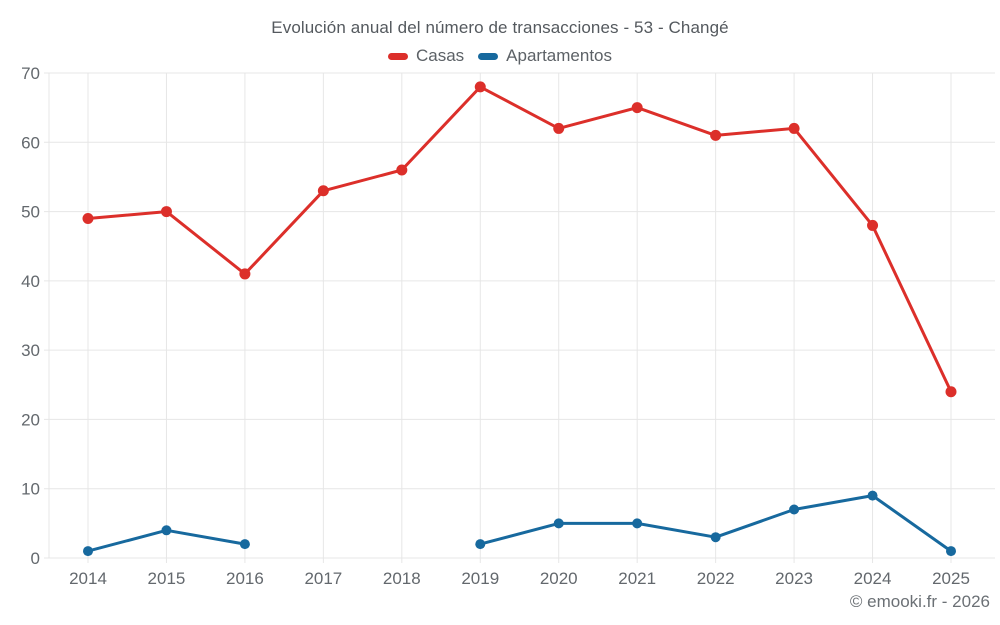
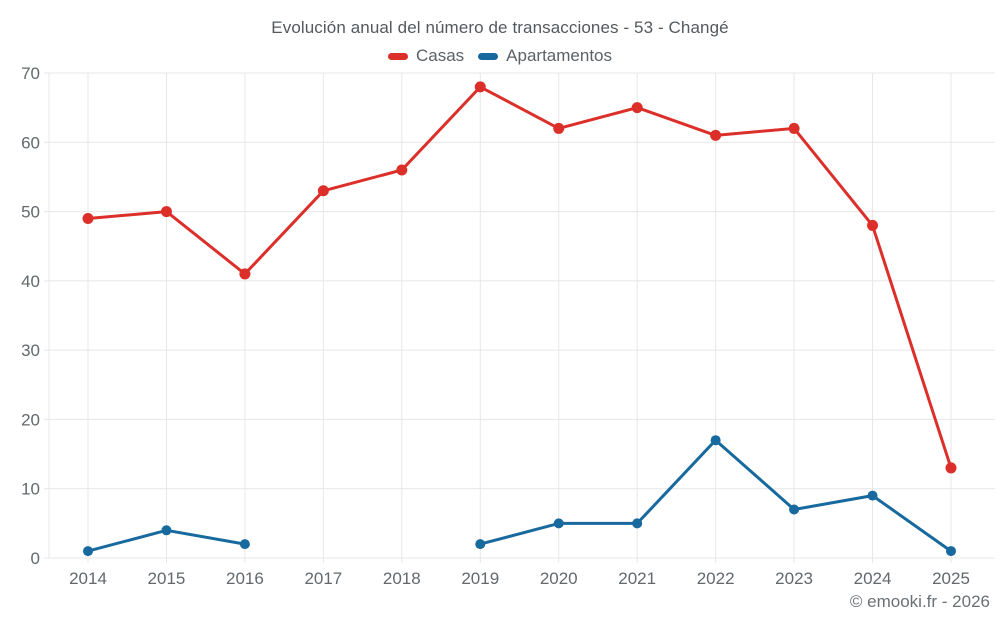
Apartamentos/2022: 3 -> 17
Casas/2025: 24 -> 13
